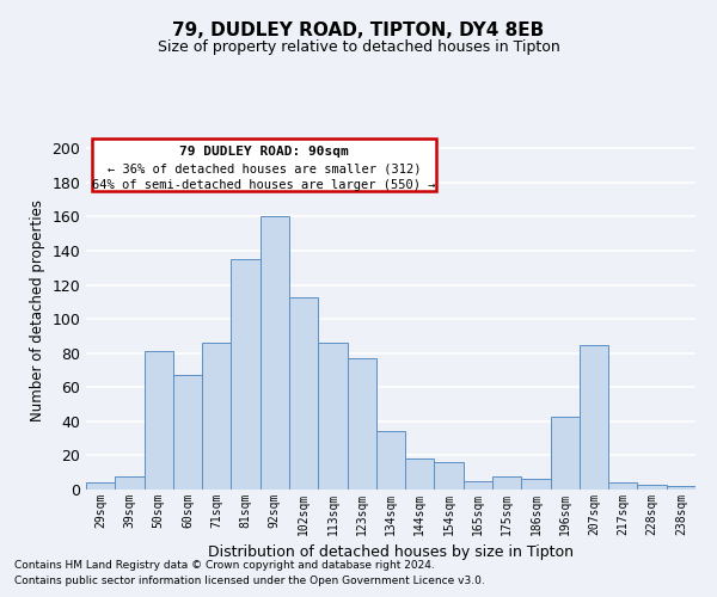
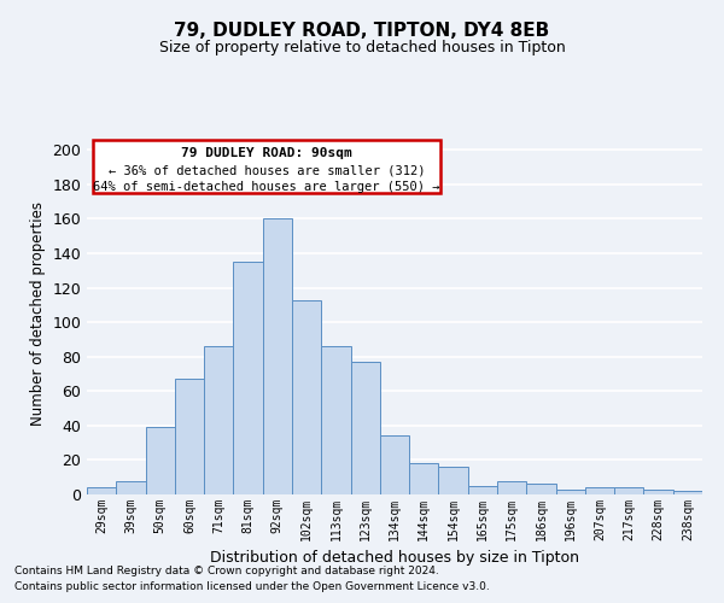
50sqm: 81 -> 39
196sqm: 43 -> 3
207sqm: 85 -> 4
